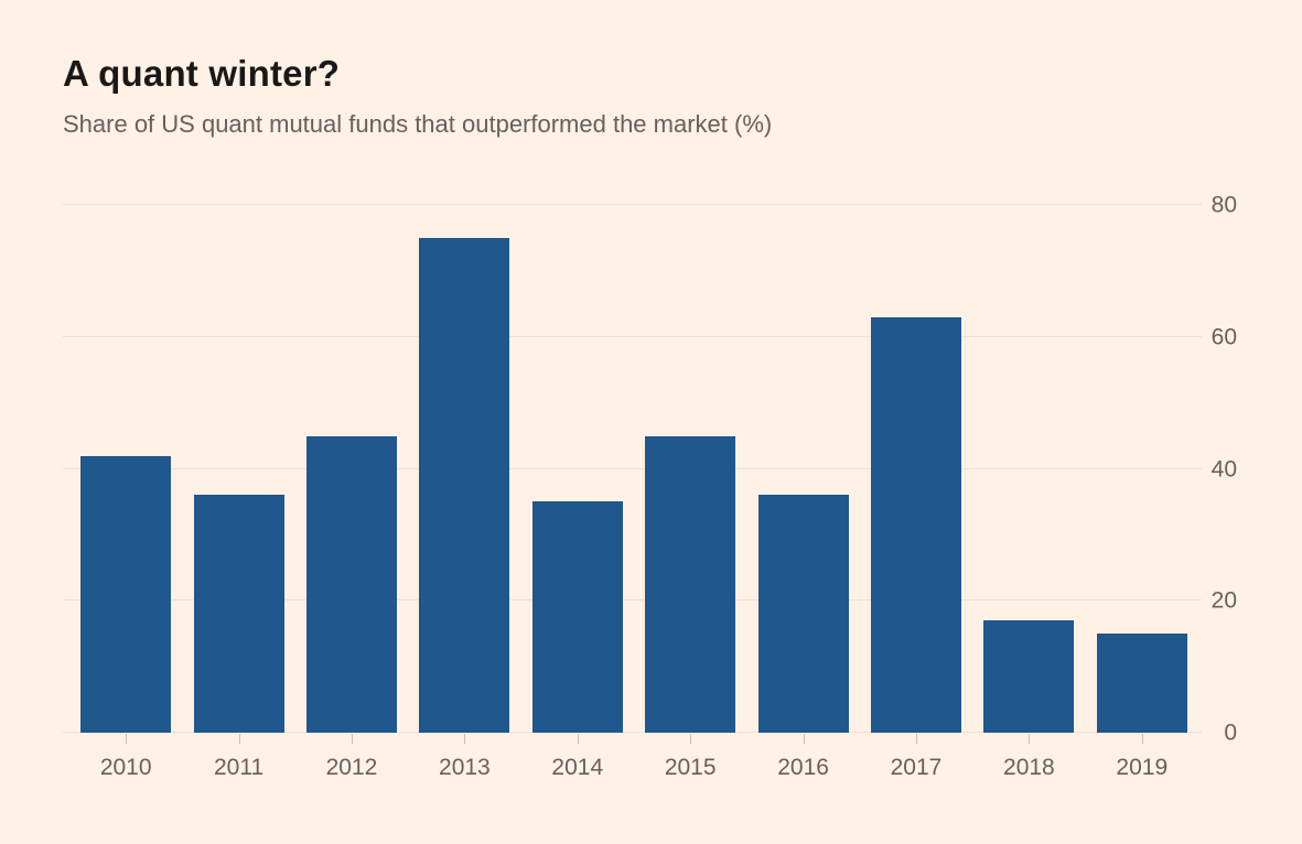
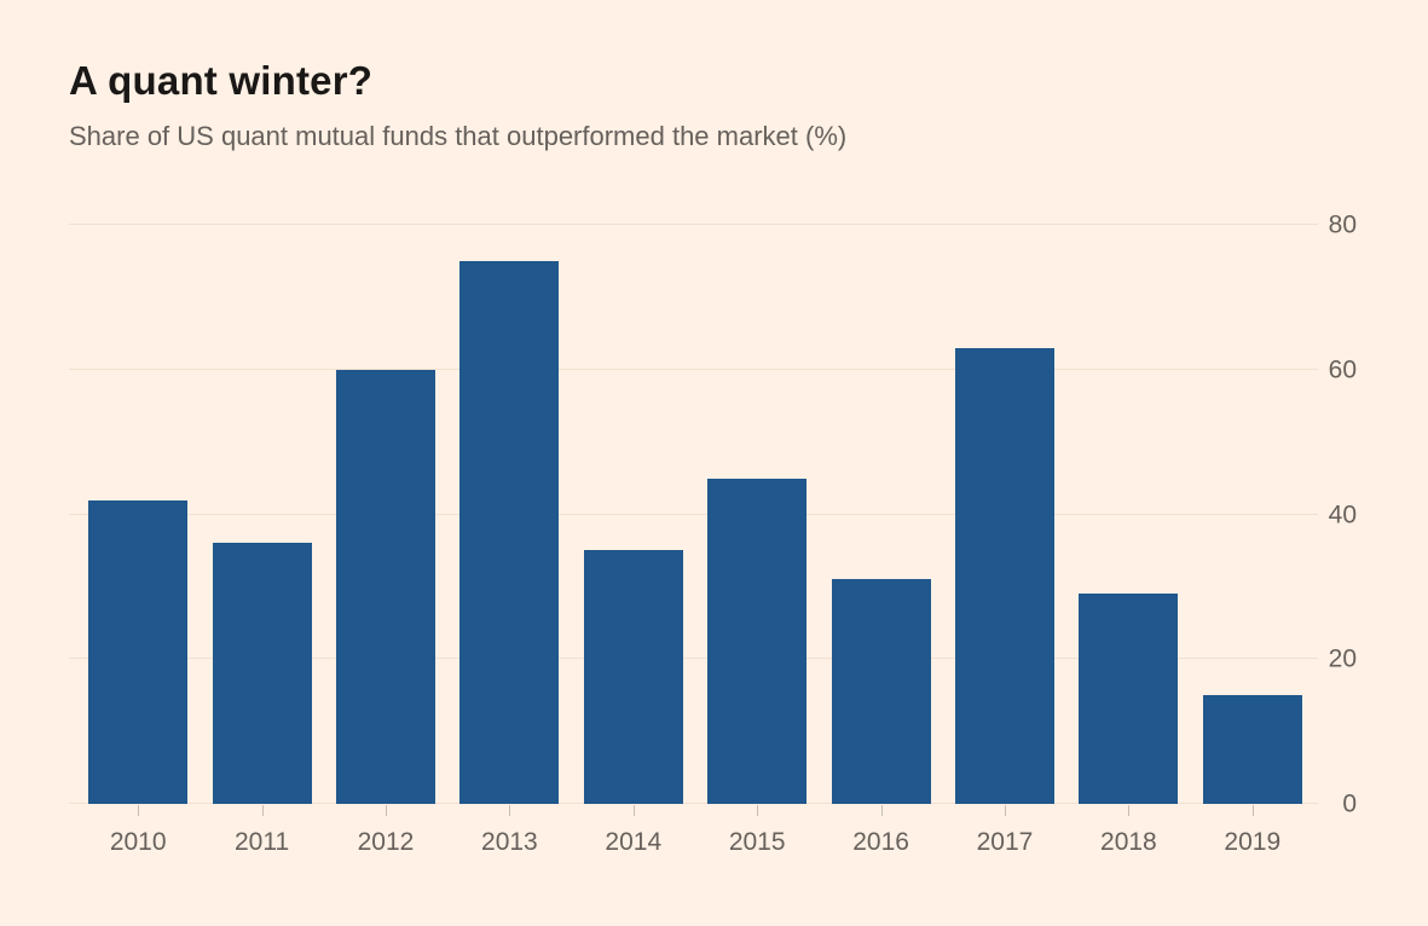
2012: 45 -> 60
2016: 36 -> 31
2018: 17 -> 29
